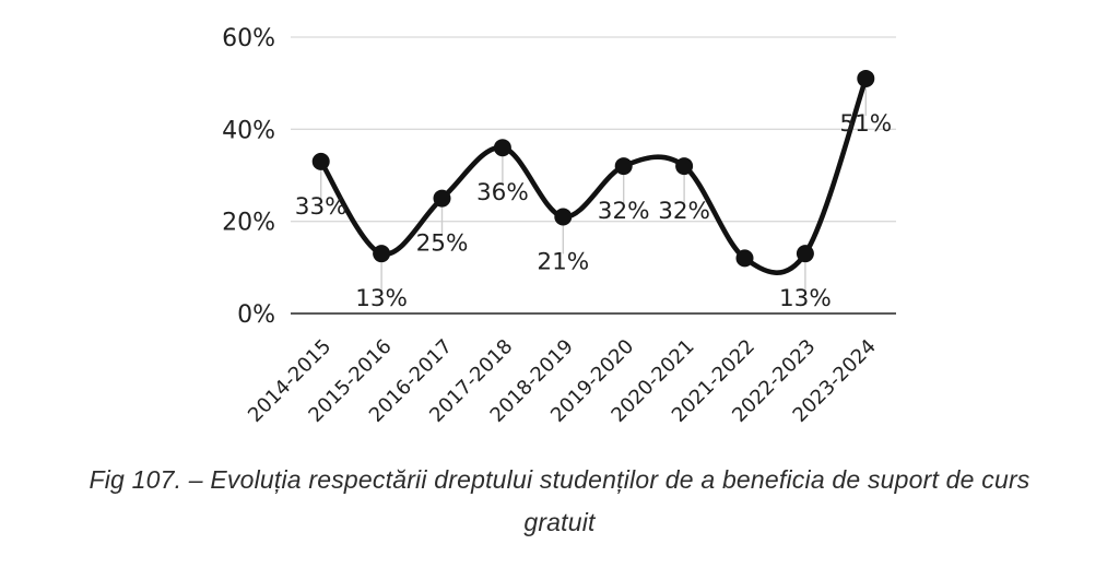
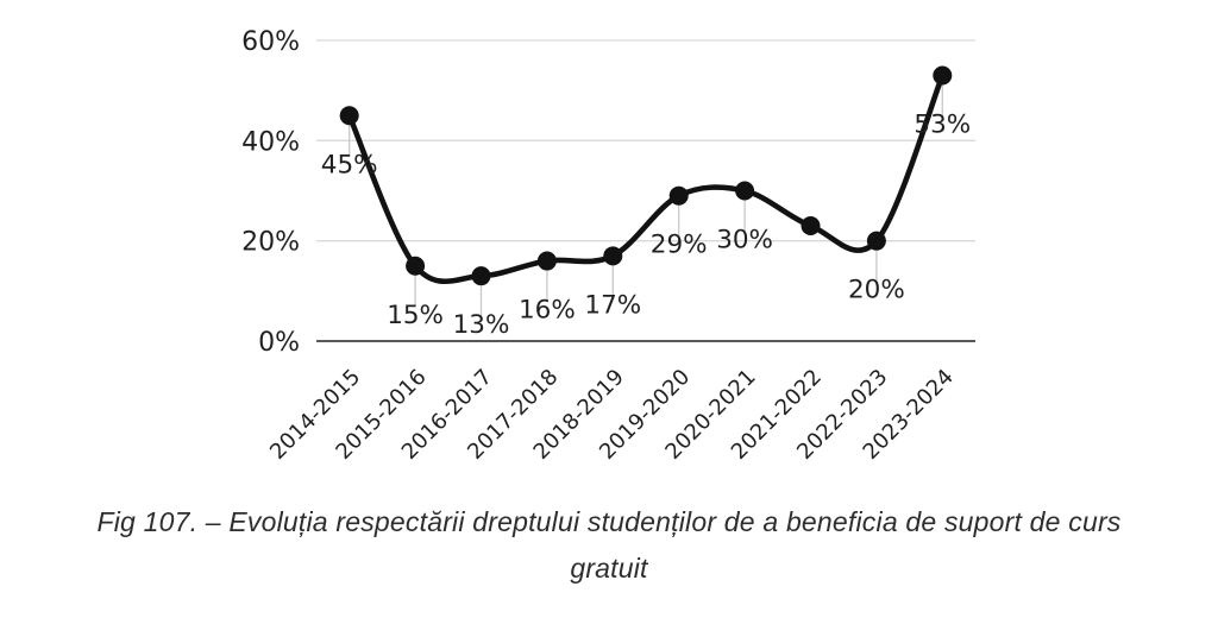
2014-2015: 33% -> 45%
2015-2016: 13% -> 15%
2016-2017: 25% -> 13%
2017-2018: 36% -> 16%
2018-2019: 21% -> 17%
2019-2020: 32% -> 29%
2020-2021: 32% -> 30%
2021-2022: 12% -> 23%
2022-2023: 13% -> 20%
2023-2024: 51% -> 53%
